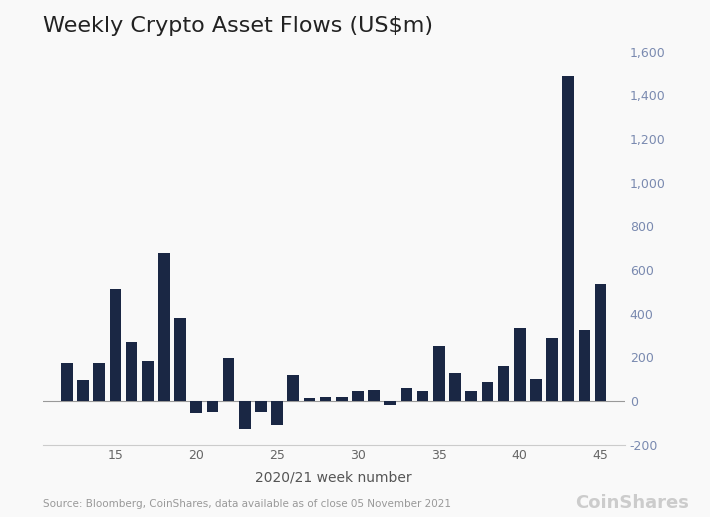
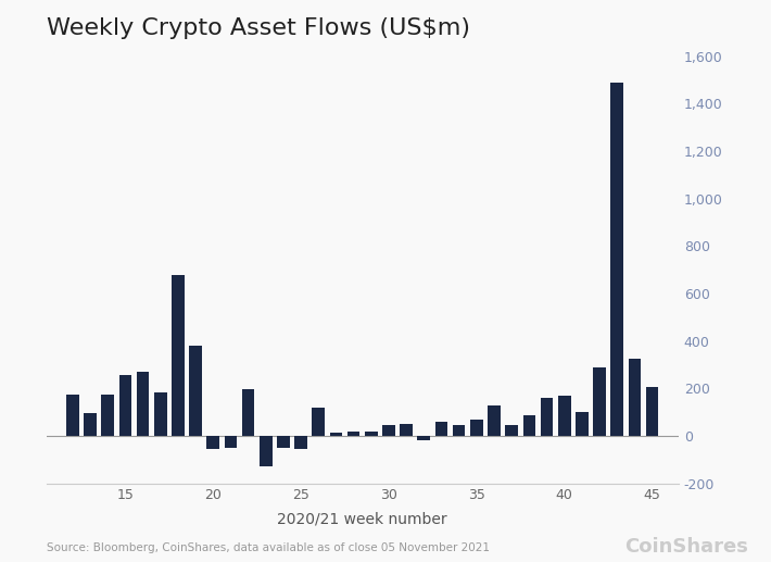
15: 515 -> 255
25: -110 -> -55
35: 250 -> 70
40: 335 -> 170
45: 535 -> 205
